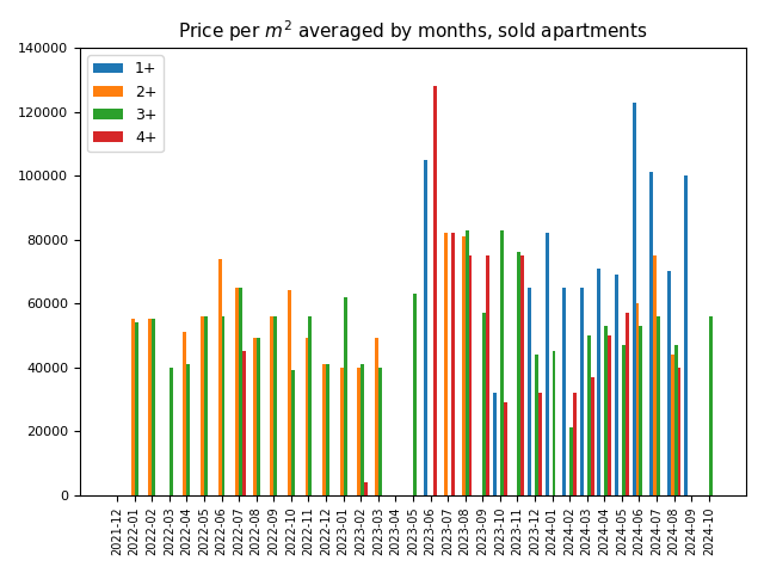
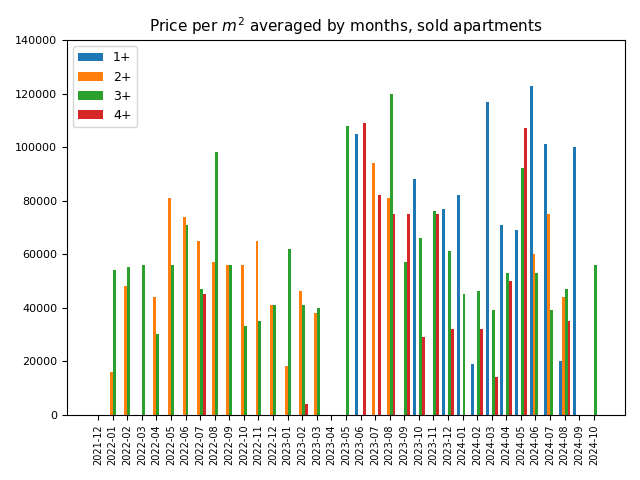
2+/2022-01: 55000 -> 16000
2+/2022-02: 55000 -> 48000
3+/2022-03: 40000 -> 56000
2+/2022-04: 51000 -> 44000
3+/2022-04: 41000 -> 30000
2+/2022-05: 56000 -> 81000
3+/2022-06: 56000 -> 71000
3+/2022-07: 65000 -> 47000
2+/2022-08: 49000 -> 57000
3+/2022-08: 49000 -> 98000
2+/2022-10: 64000 -> 56000
3+/2022-10: 39000 -> 33000
2+/2022-11: 49000 -> 65000
3+/2022-11: 56000 -> 35000
2+/2023-01: 40000 -> 18000
2+/2023-02: 40000 -> 46000
2+/2023-03: 49000 -> 38000
3+/2023-05: 63000 -> 108000
4+/2023-06: 128000 -> 109000
2+/2023-07: 82000 -> 94000
3+/2023-08: 83000 -> 120000
1+/2023-10: 32000 -> 88000
3+/2023-10: 83000 -> 66000
1+/2023-12: 65000 -> 77000
3+/2023-12: 44000 -> 61000
1+/2024-02: 65000 -> 19000
3+/2024-02: 21000 -> 46000
1+/2024-03: 65000 -> 117000
3+/2024-03: 50000 -> 39000
4+/2024-03: 37000 -> 14000
3+/2024-05: 47000 -> 92000
4+/2024-05: 57000 -> 107000
3+/2024-07: 56000 -> 39000
1+/2024-08: 70000 -> 20000
4+/2024-08: 40000 -> 35000
